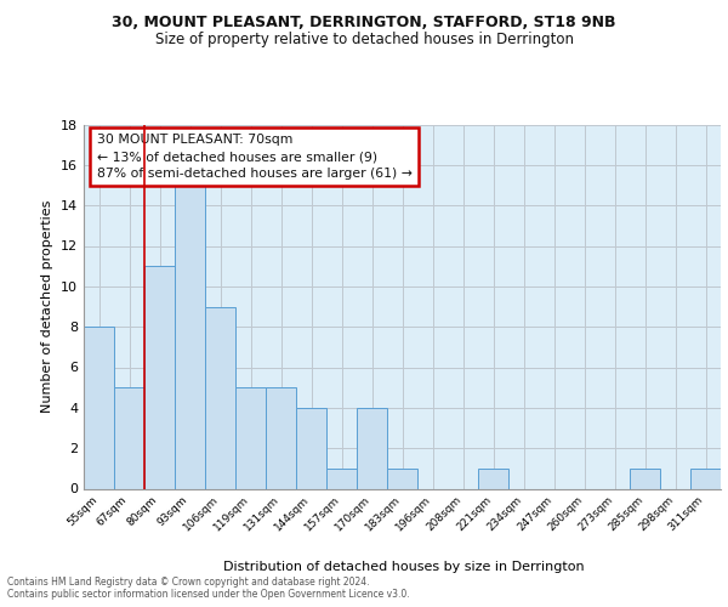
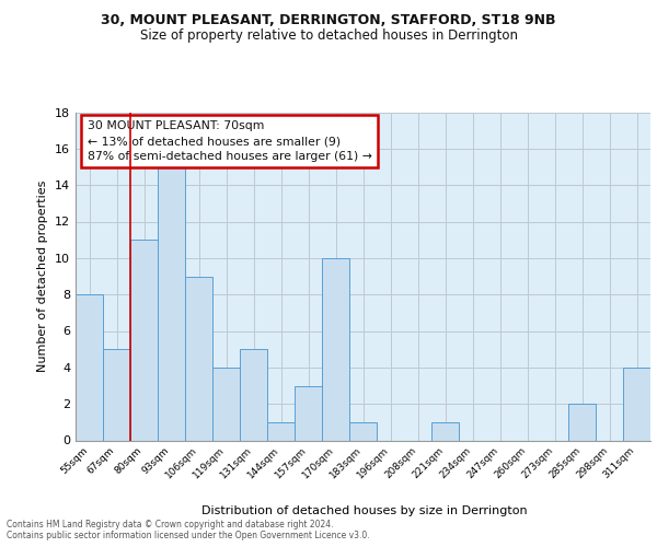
119sqm: 5 -> 4
144sqm: 4 -> 1
157sqm: 1 -> 3
170sqm: 4 -> 10
285sqm: 1 -> 2
311sqm: 1 -> 4
